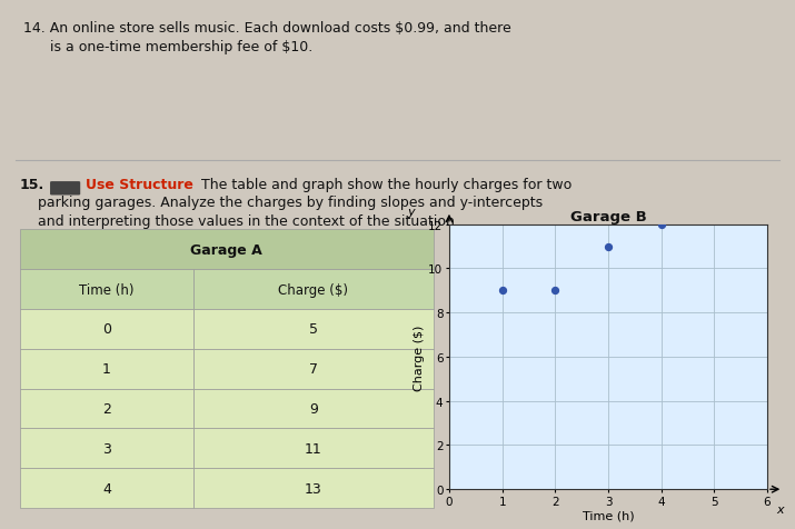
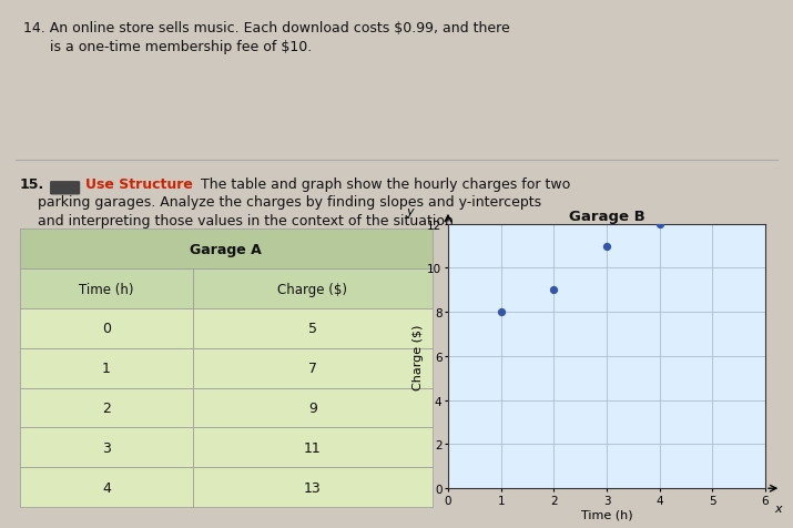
1: 9 -> 8
